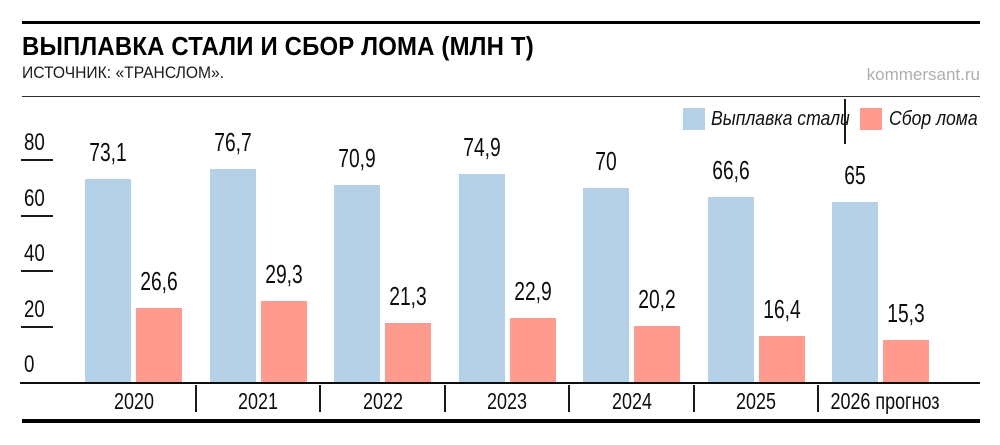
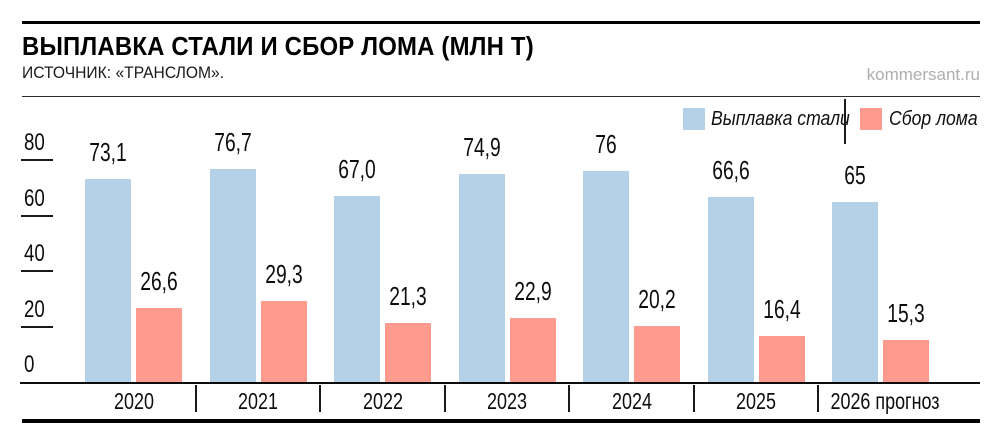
Выплавка стали/2022: 70,9 -> 67,0
Выплавка стали/2024: 70 -> 76
